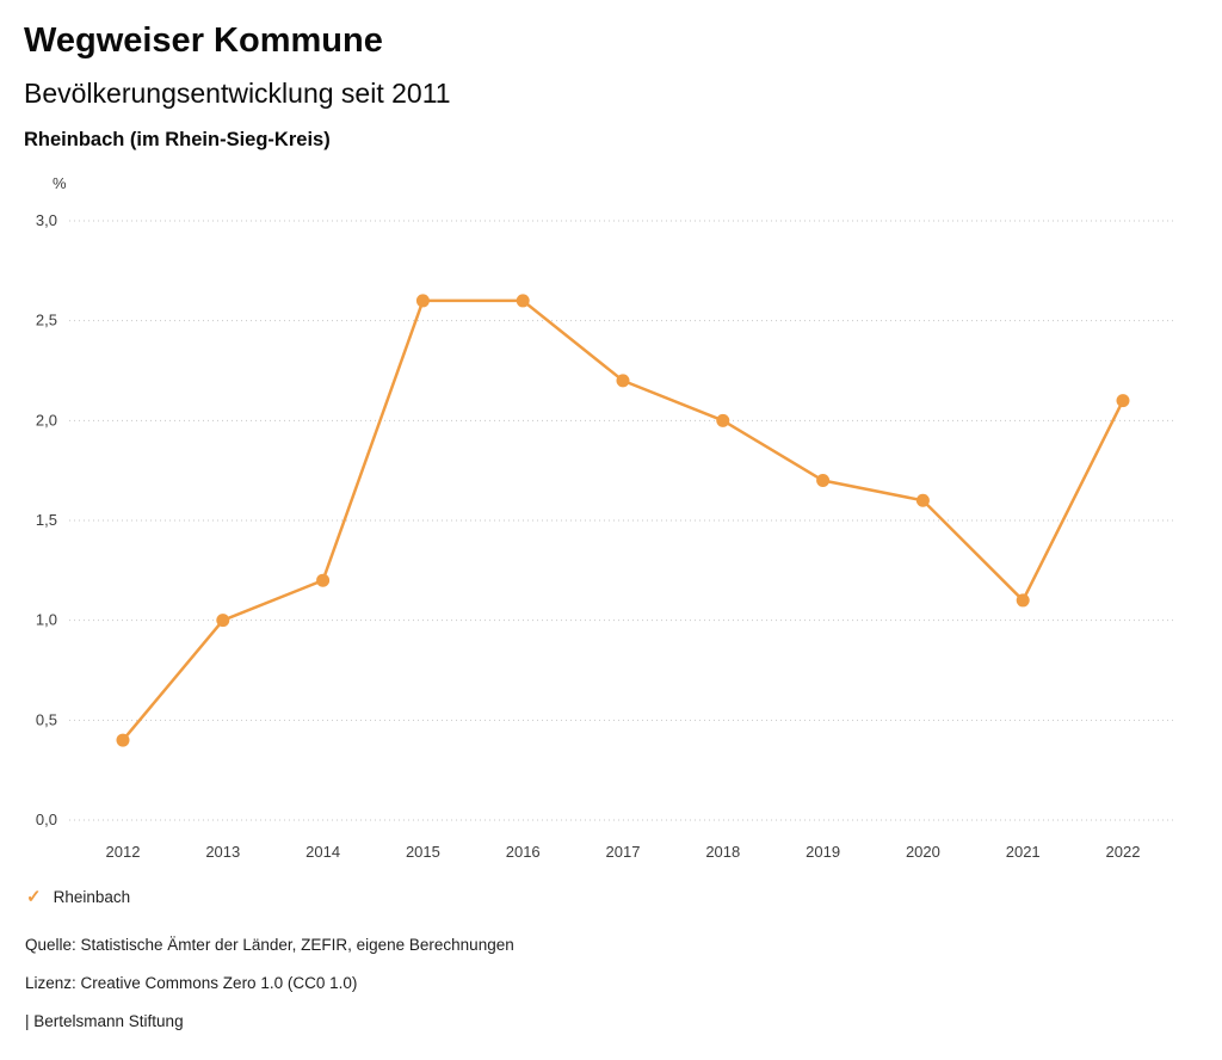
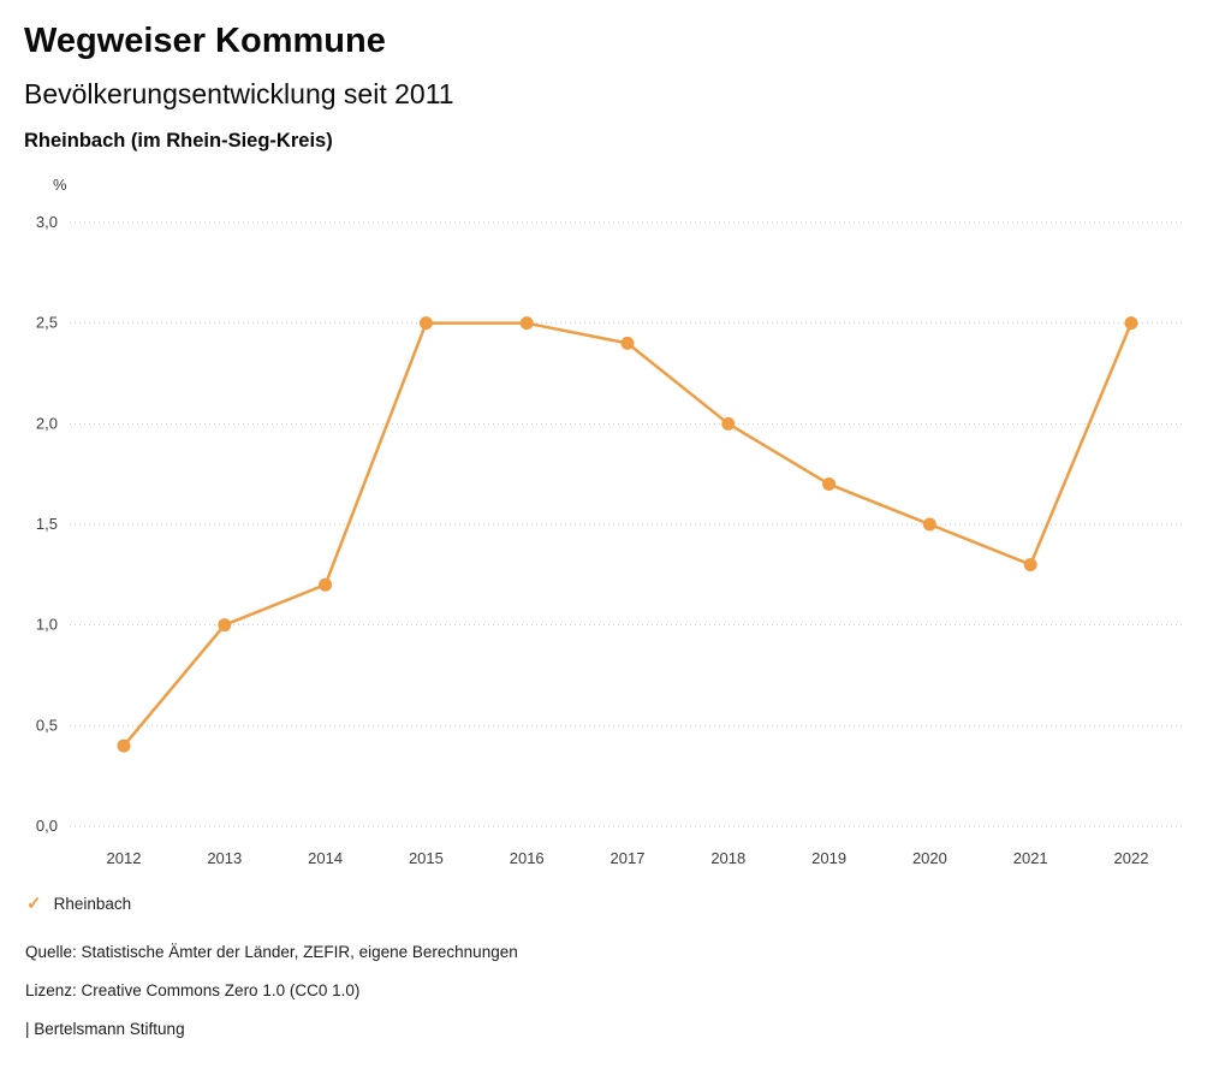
2015: 2,6 -> 2,5
2016: 2,6 -> 2,5
2017: 2,2 -> 2,4
2020: 1,6 -> 1,5
2021: 1,1 -> 1,3
2022: 2,1 -> 2,5
